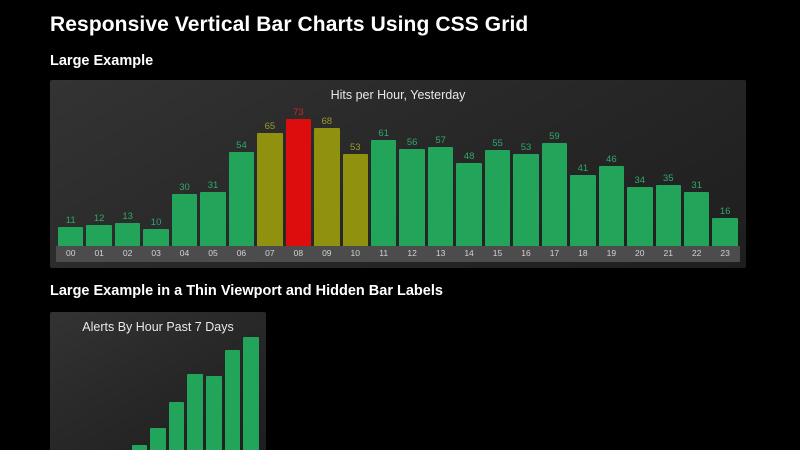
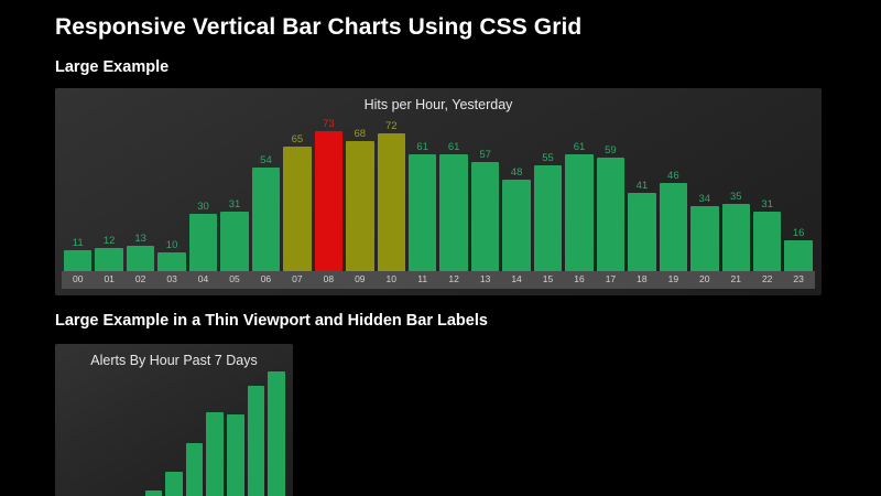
Hits per Hour, Yesterday/10: 53 -> 72
Hits per Hour, Yesterday/12: 56 -> 61
Hits per Hour, Yesterday/16: 53 -> 61
